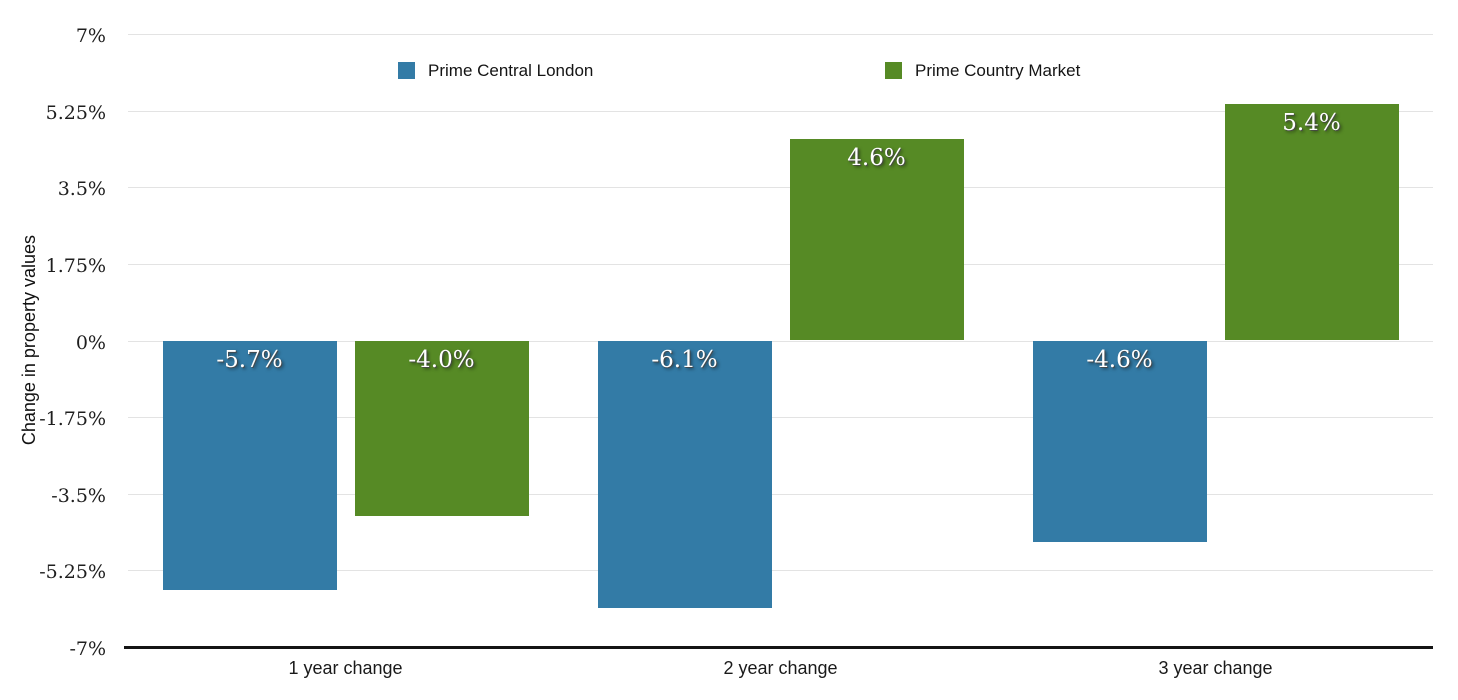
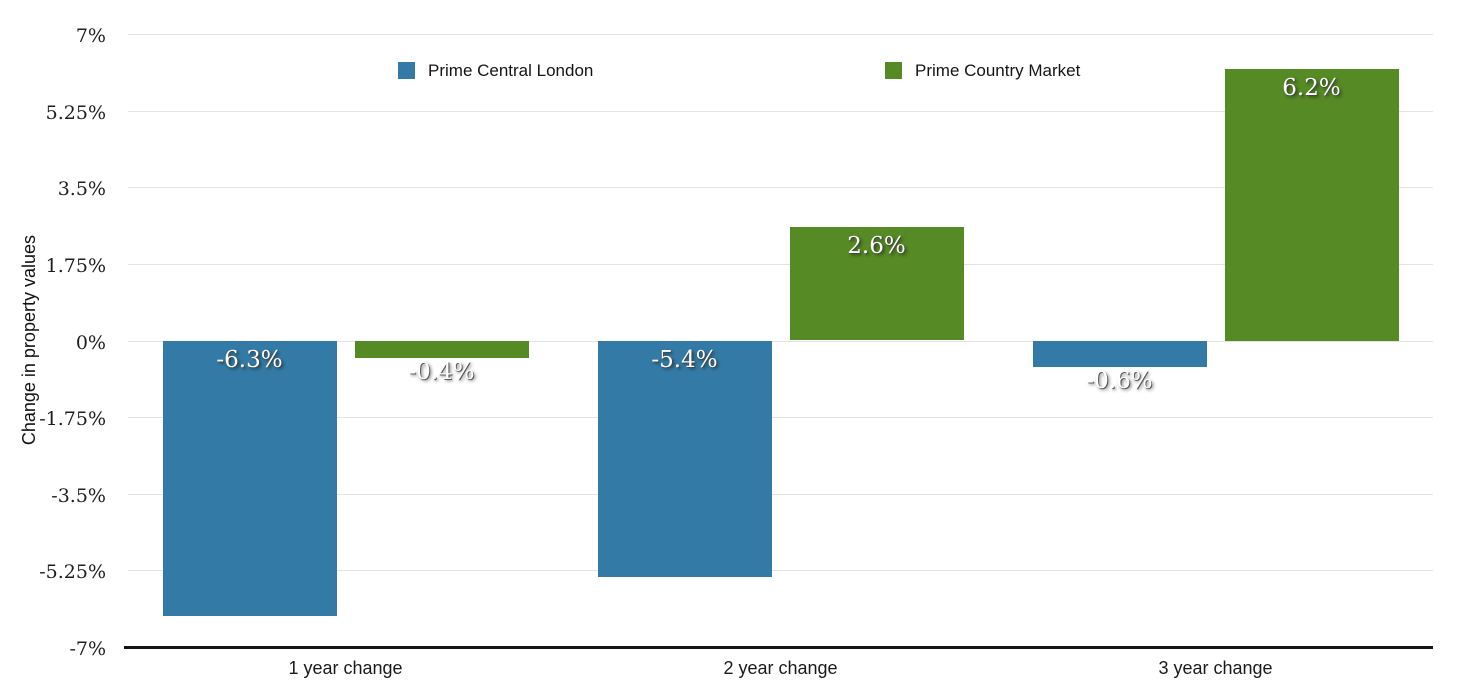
Prime Central London/1 year change: -5.7% -> -6.3%
Prime Country Market/1 year change: -4.0% -> -0.4%
Prime Central London/2 year change: -6.1% -> -5.4%
Prime Country Market/2 year change: 4.6% -> 2.6%
Prime Central London/3 year change: -4.6% -> -0.6%
Prime Country Market/3 year change: 5.4% -> 6.2%
